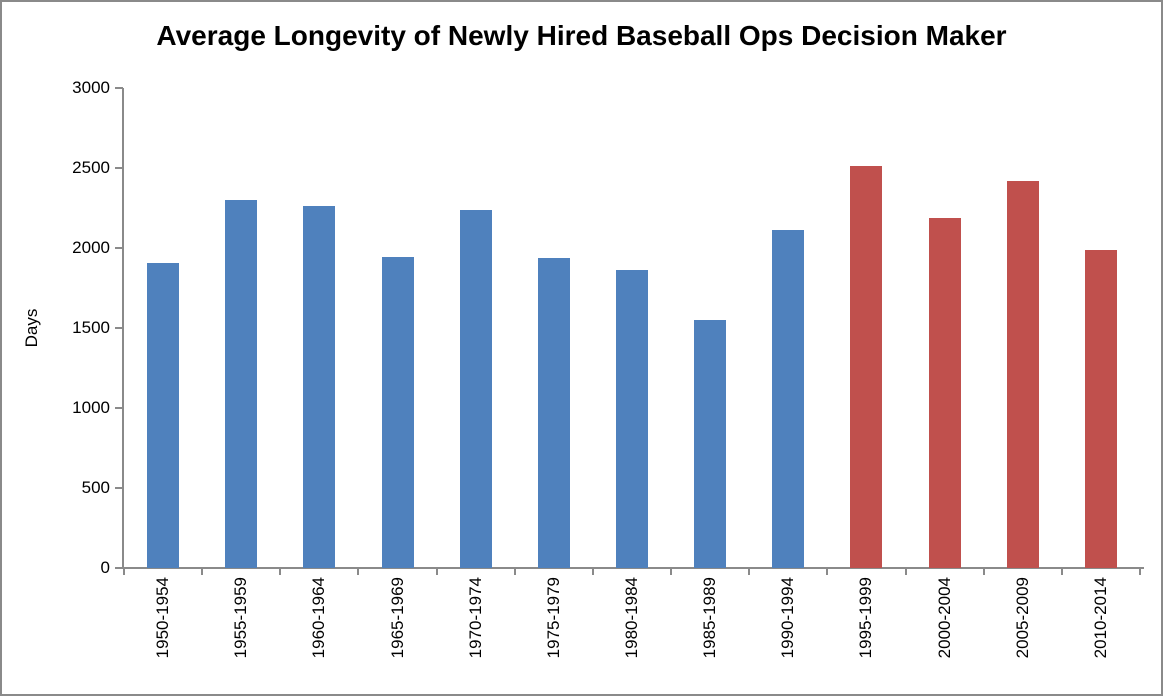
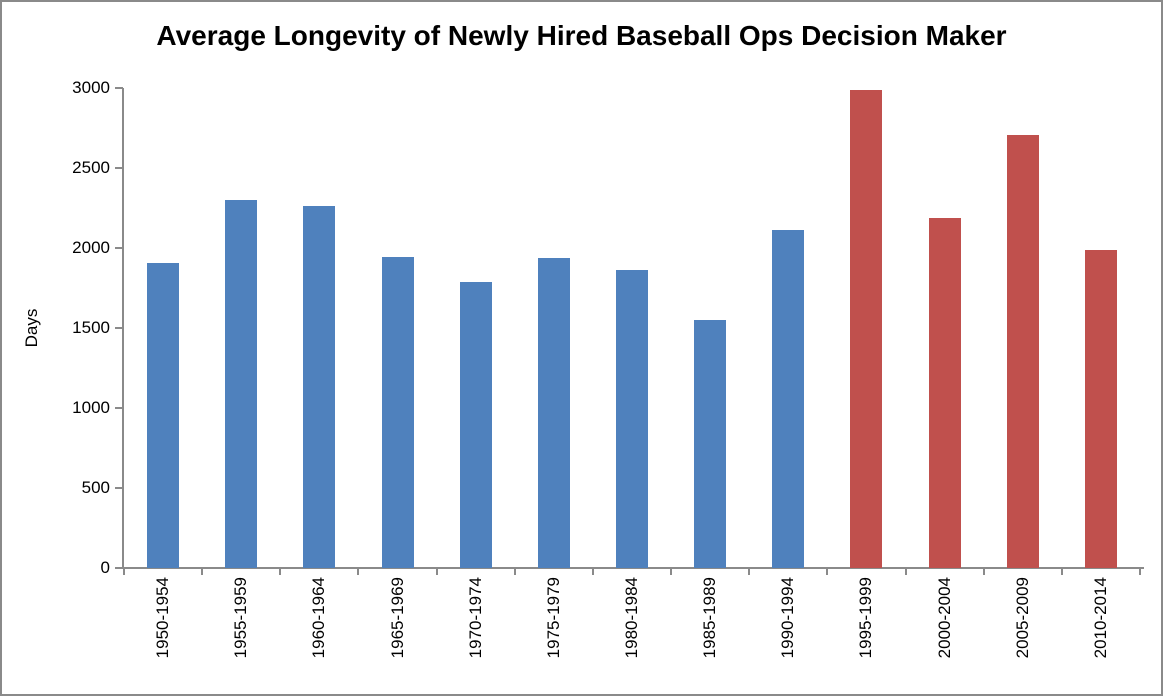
1970-1974: 2240 -> 1790
1995-1999: 2510 -> 2990
2005-2009: 2420 -> 2700
